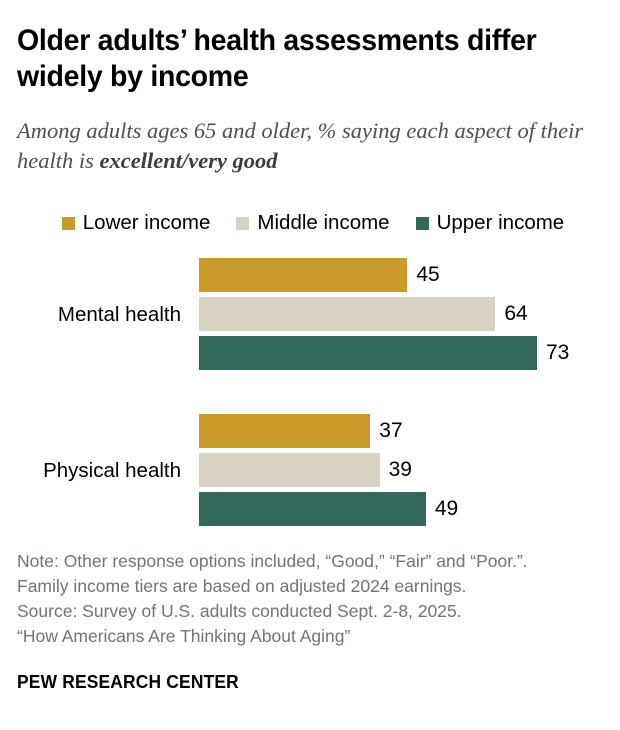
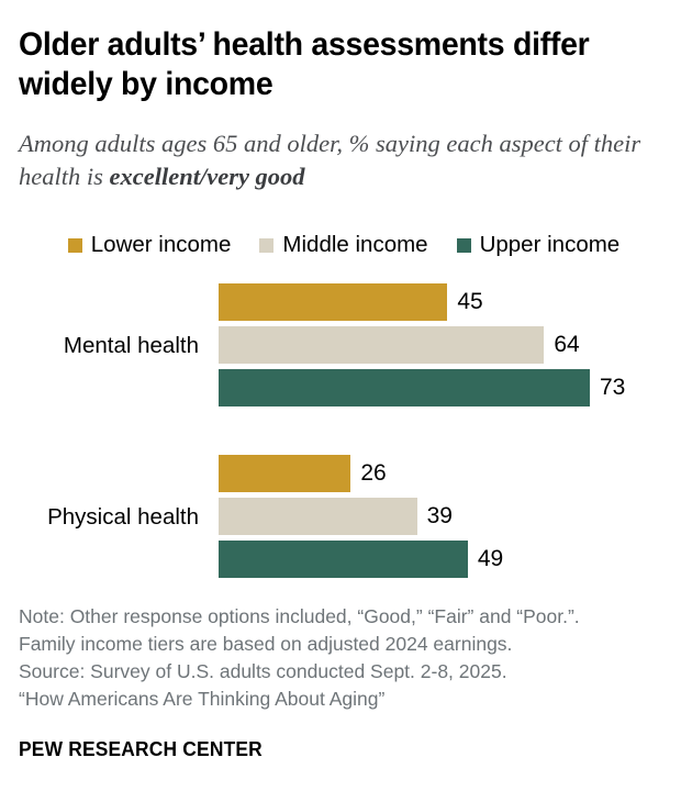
Lower income/Physical health: 37 -> 26
